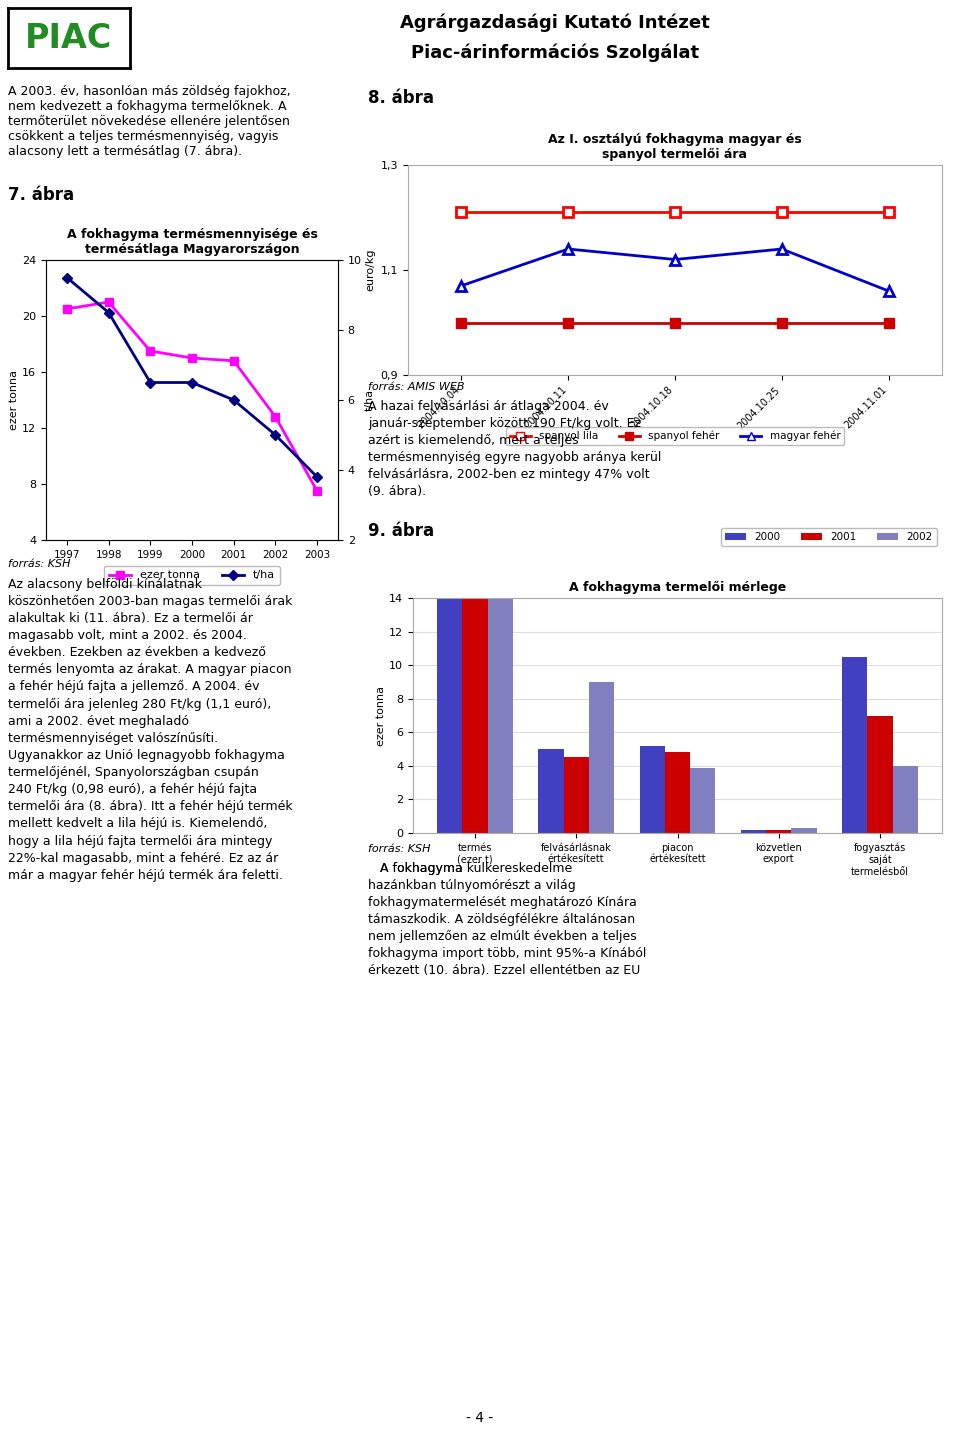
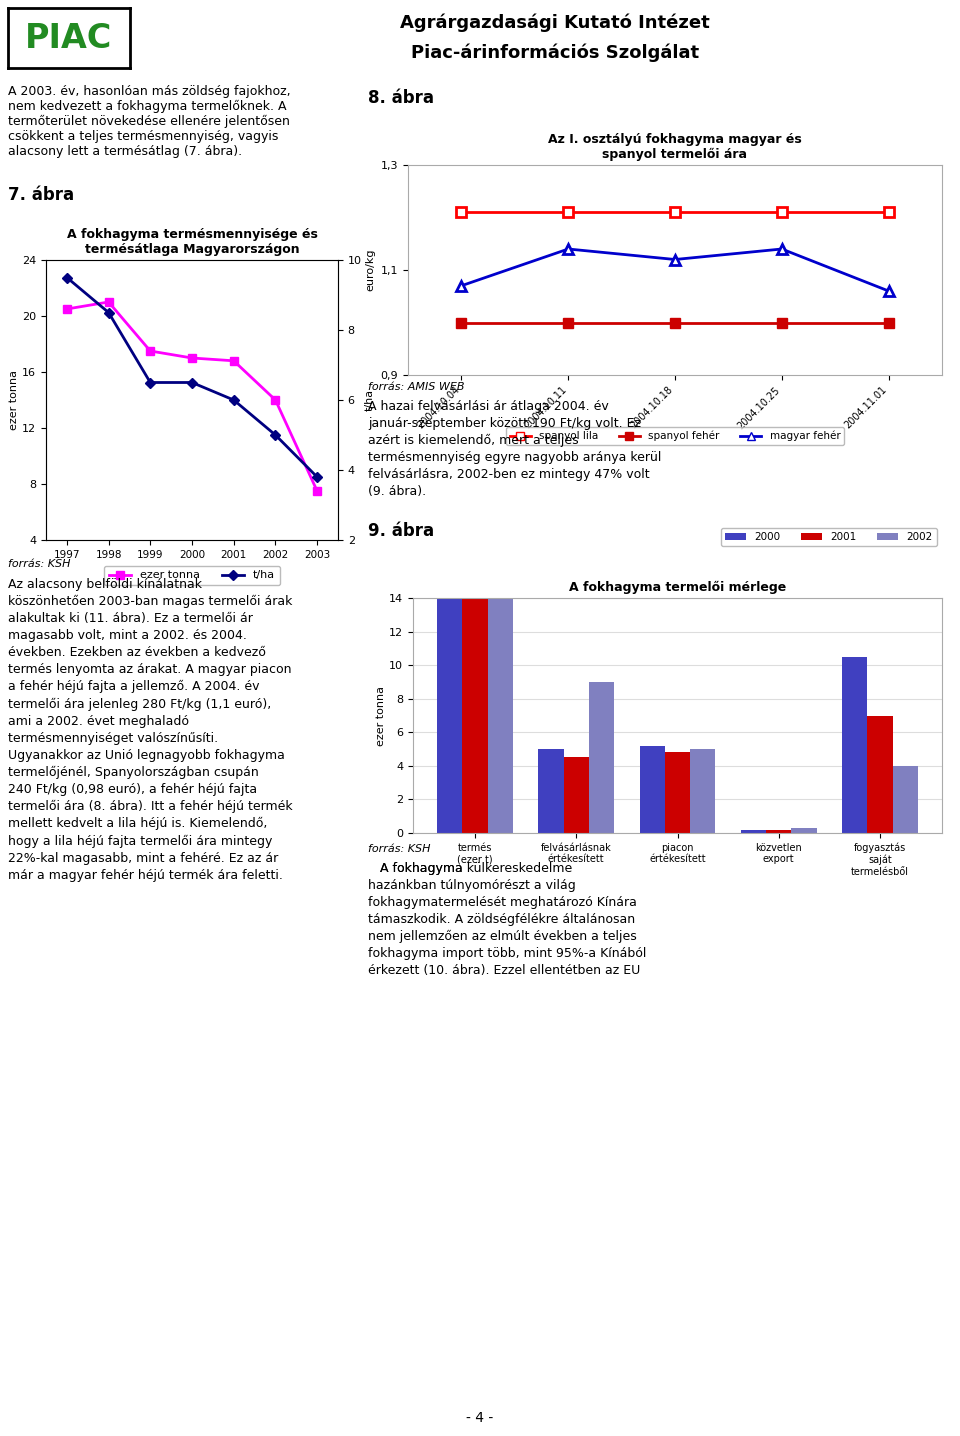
A fokhagyma termésmennyisége és termésátlaga Magyarországon/ezer tonna/2002: 12.8 -> 14.0
A fokhagyma termelői mérlege/2002/piacon értékesített: 3.9 -> 5.0
